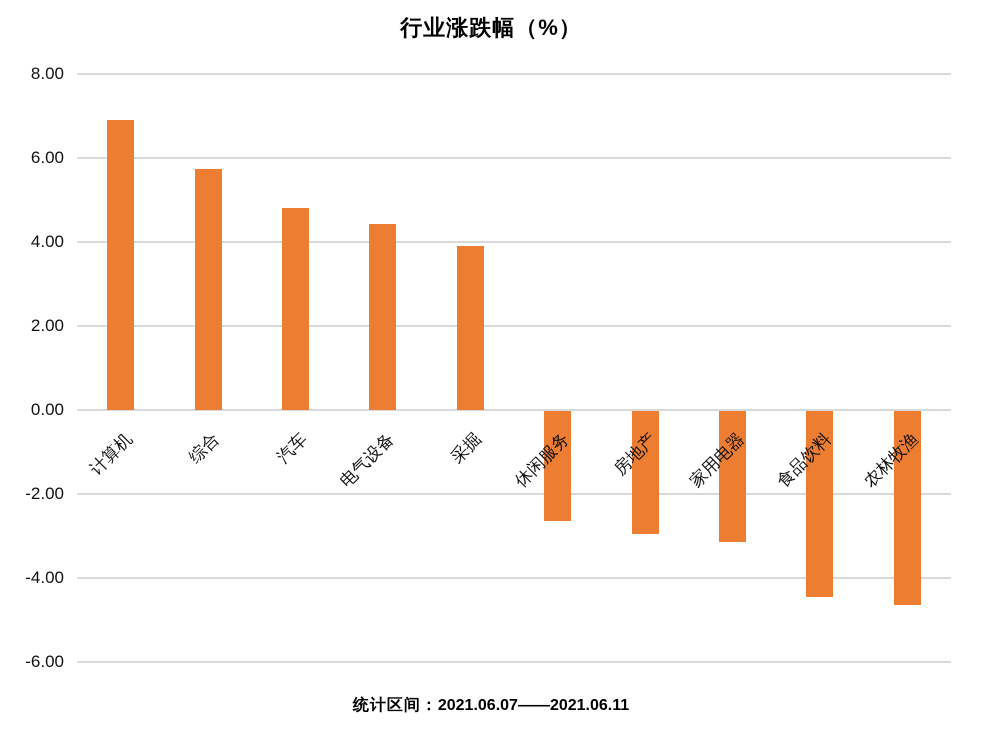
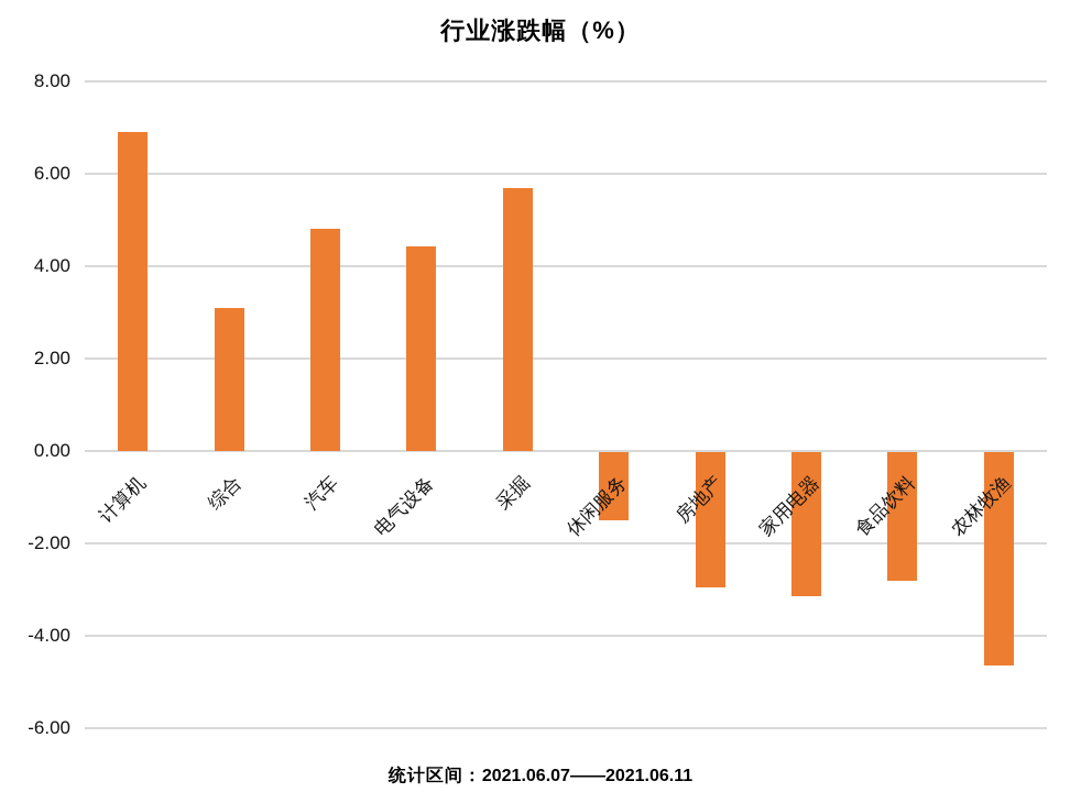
综合: 5.8 -> 3.1
采掘: 3.9 -> 5.7
休闲服务: -2.6 -> -1.5
食品饮料: -4.5 -> -2.8
